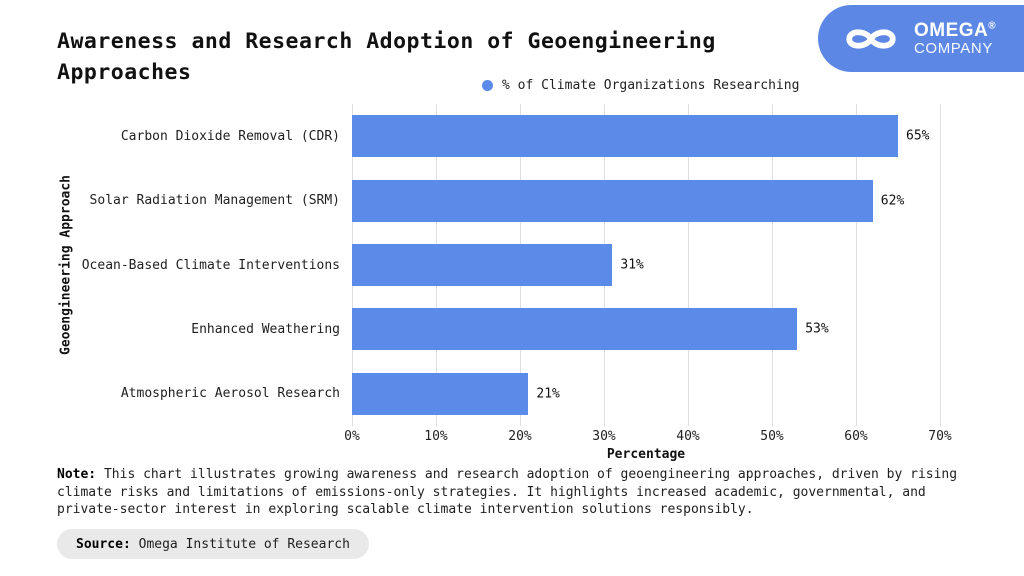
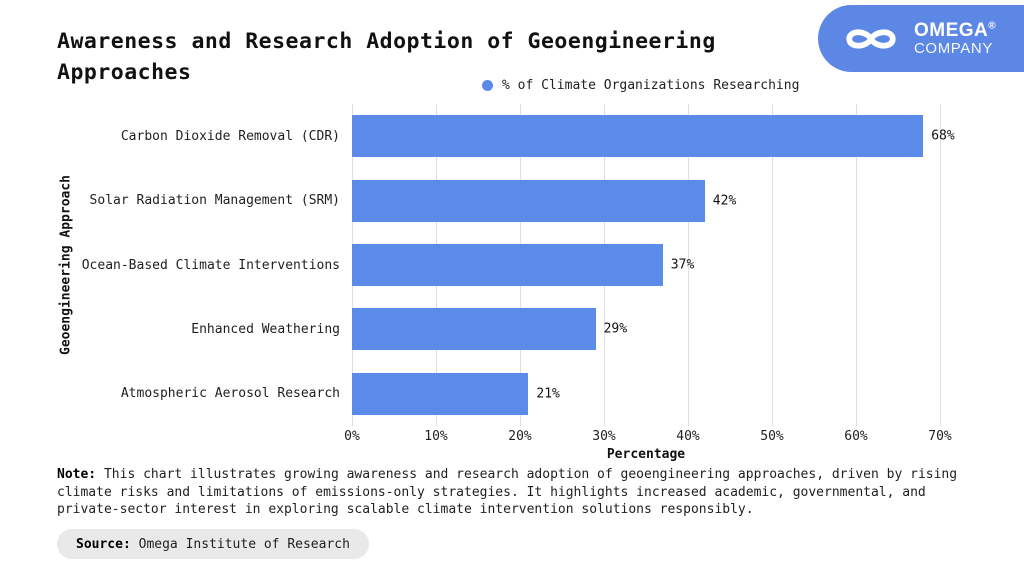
Carbon Dioxide Removal (CDR): 65% -> 68%
Solar Radiation Management (SRM): 62% -> 42%
Ocean-Based Climate Interventions: 31% -> 37%
Enhanced Weathering: 53% -> 29%
